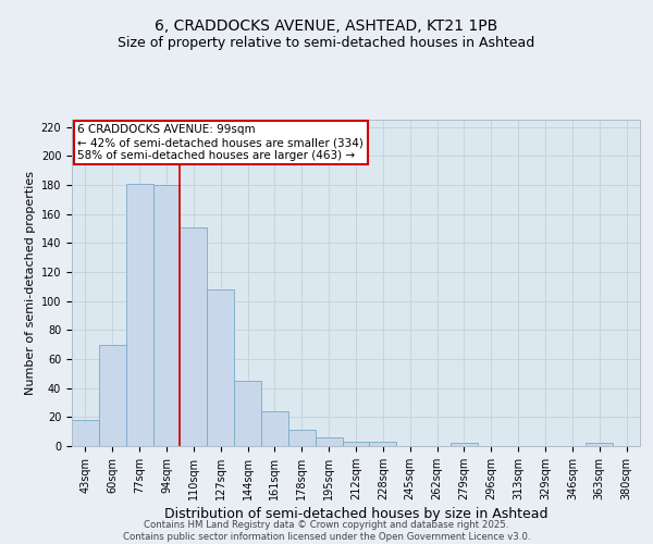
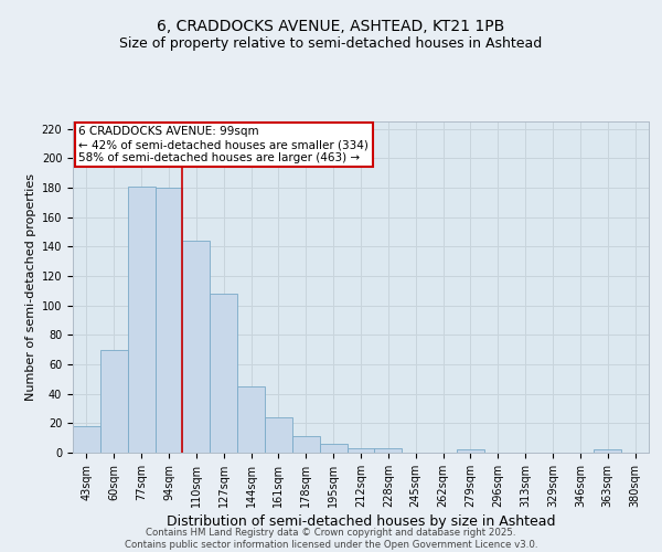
110sqm: 151 -> 144
